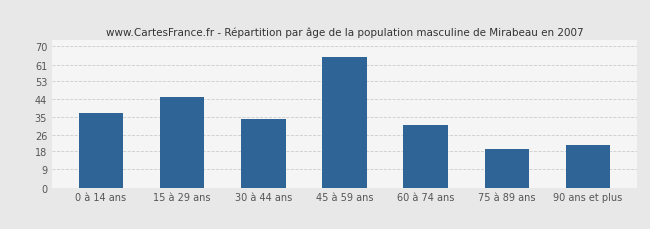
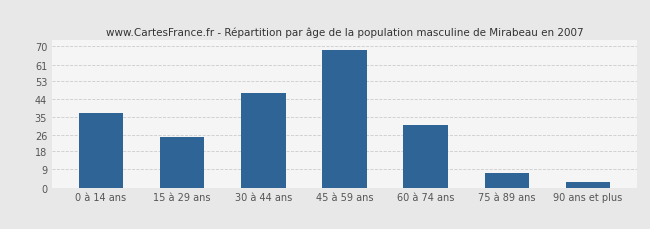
15 à 29 ans: 45 -> 25
30 à 44 ans: 34 -> 47
45 à 59 ans: 65 -> 68
75 à 89 ans: 19 -> 7
90 ans et plus: 21 -> 3
